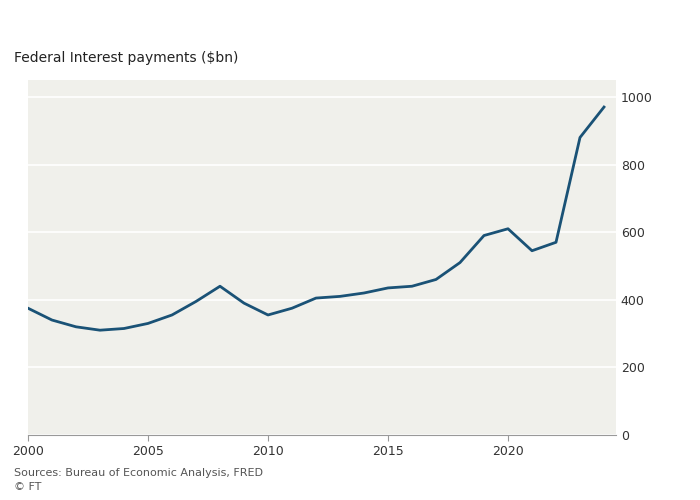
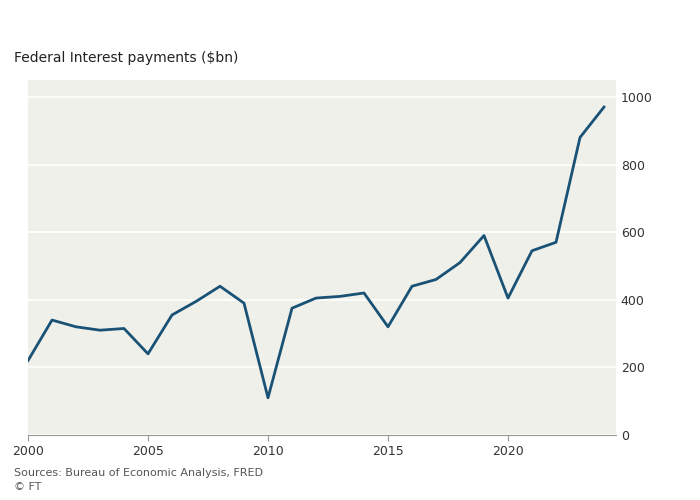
2000: 375 -> 220
2005: 330 -> 240
2010: 355 -> 110
2015: 435 -> 320
2020: 610 -> 405
